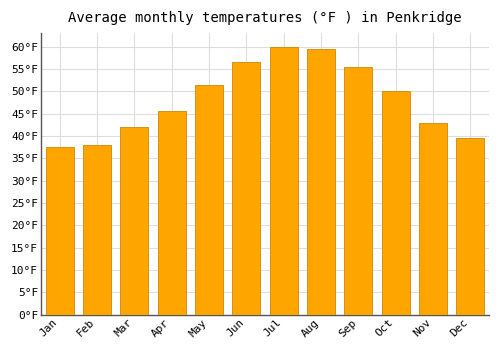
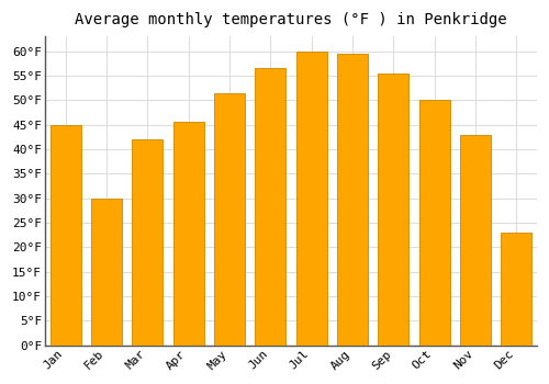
Jan: 37.5°F -> 45.0°F
Feb: 38.0°F -> 30.0°F
Dec: 39.5°F -> 23.0°F
